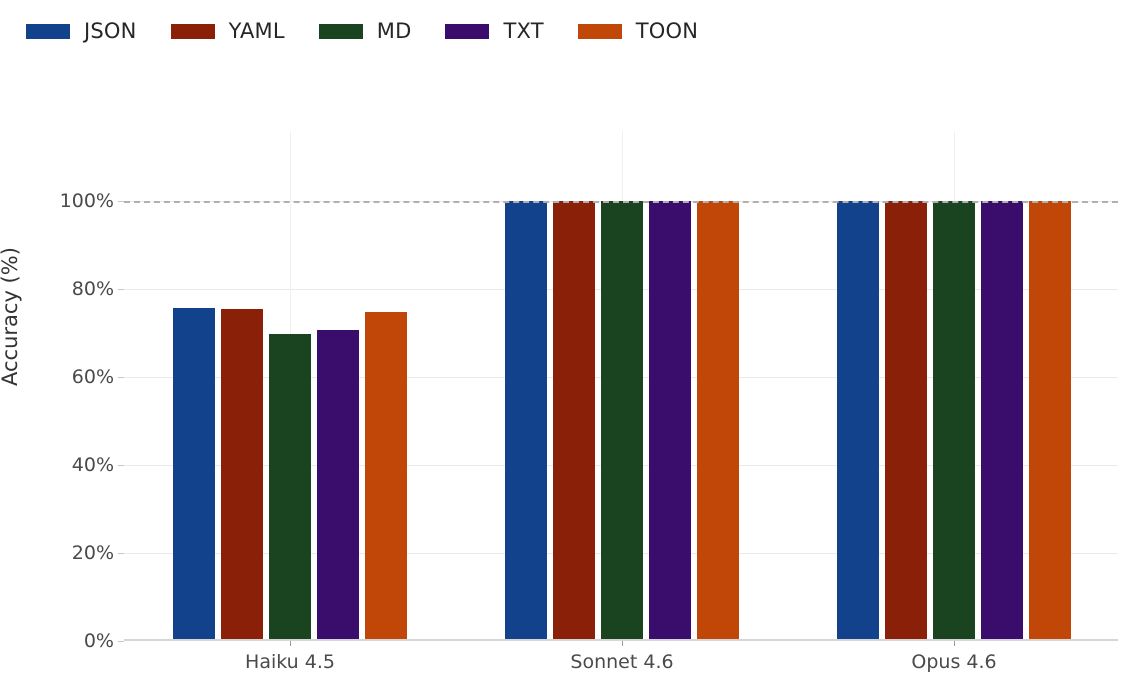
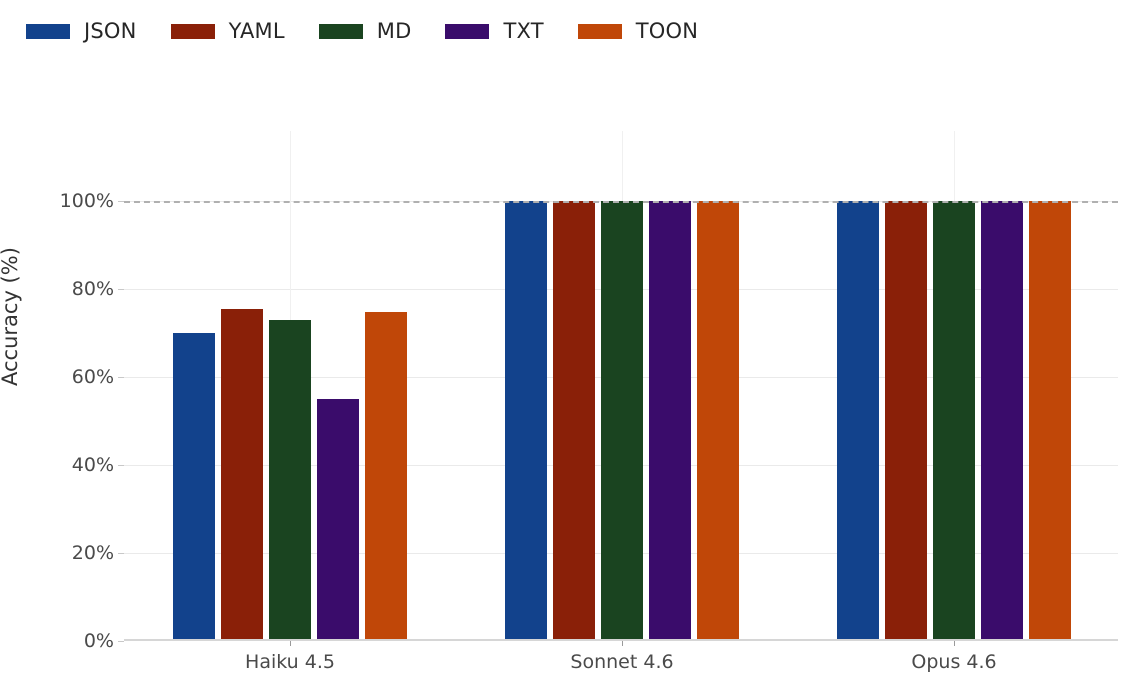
JSON/Haiku 4.5: 76% -> 70%
MD/Haiku 4.5: 70% -> 73%
TXT/Haiku 4.5: 71% -> 55%
